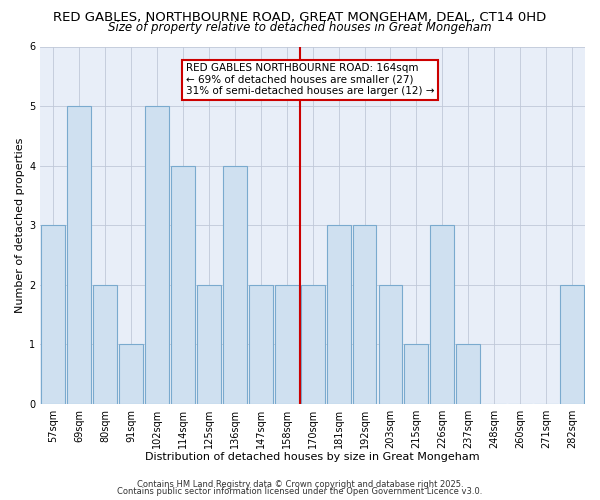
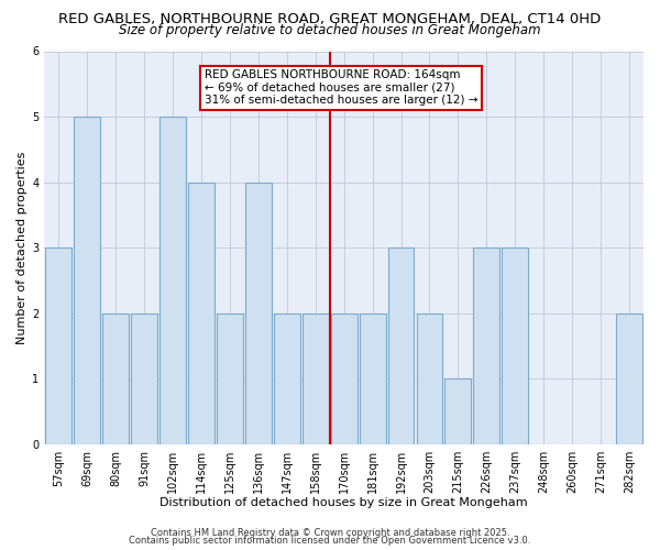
91sqm: 1 -> 2
181sqm: 3 -> 2
237sqm: 1 -> 3
